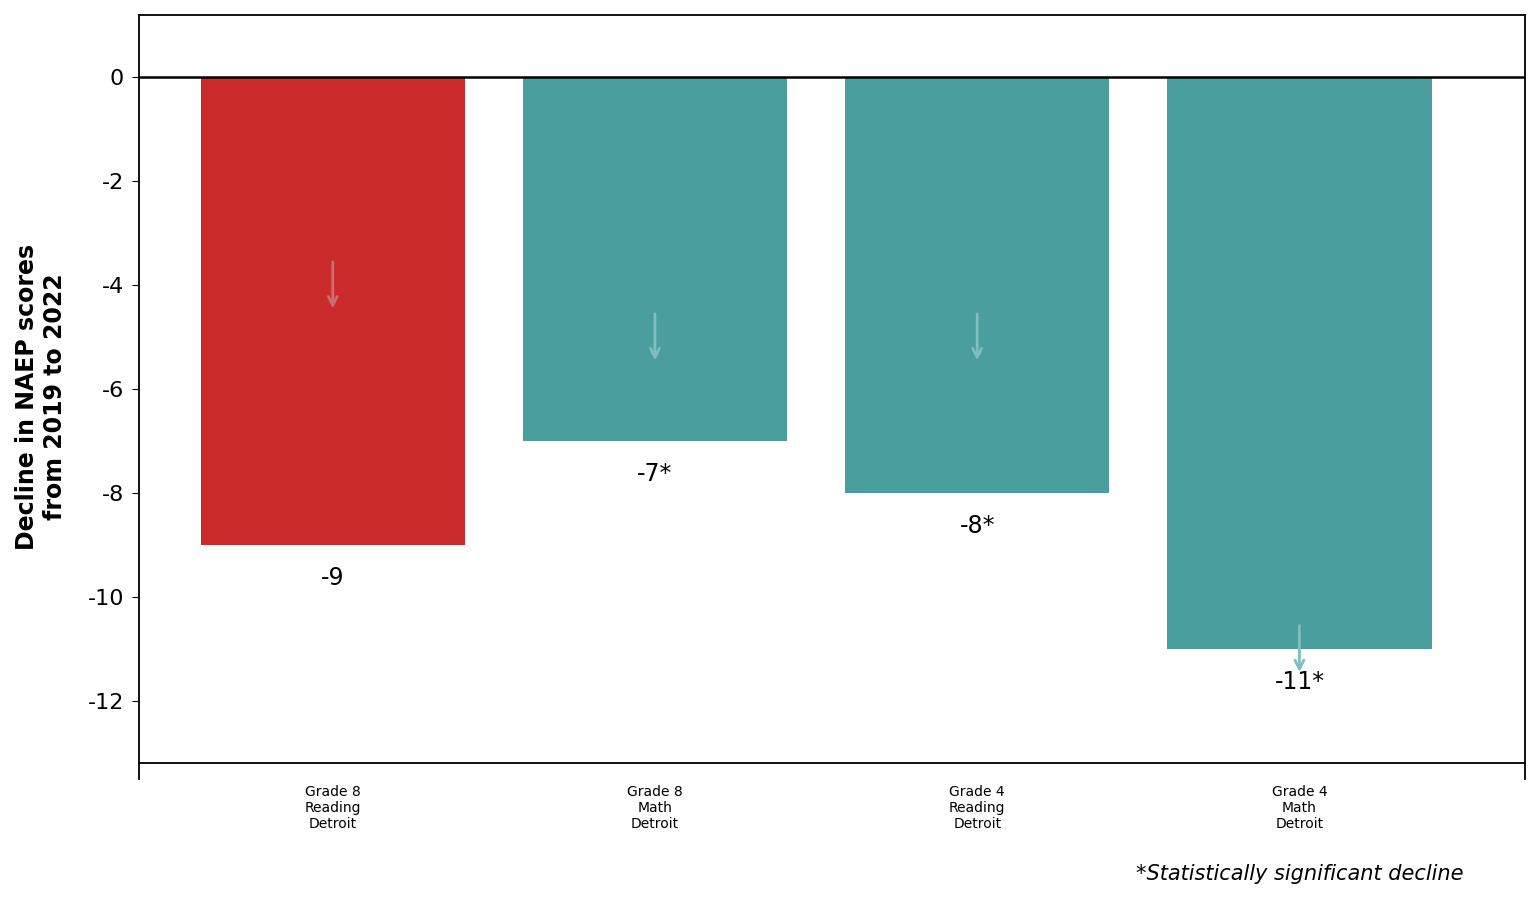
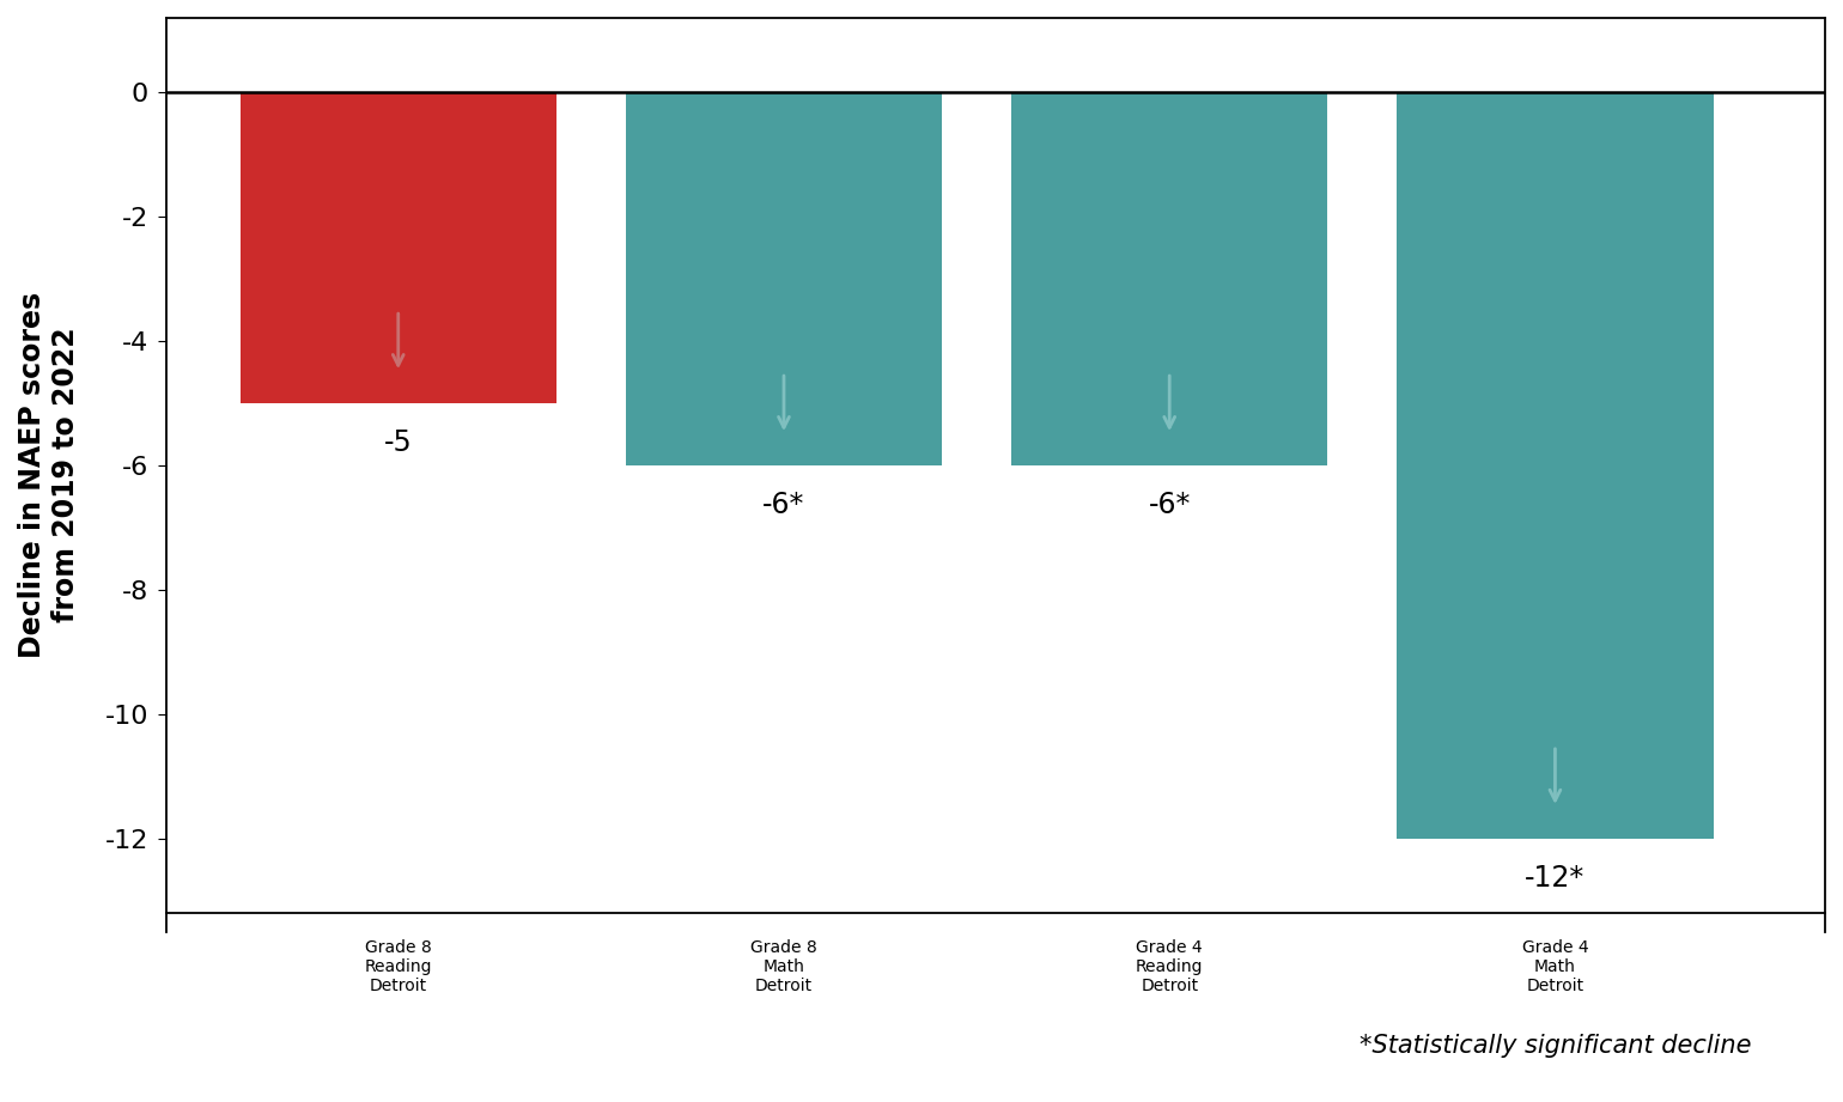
Grade 8 Reading Detroit: -9 -> -5
Grade 8 Math Detroit: -7* -> -6*
Grade 4 Reading Detroit: -8* -> -6*
Grade 4 Math Detroit: -11* -> -12*
